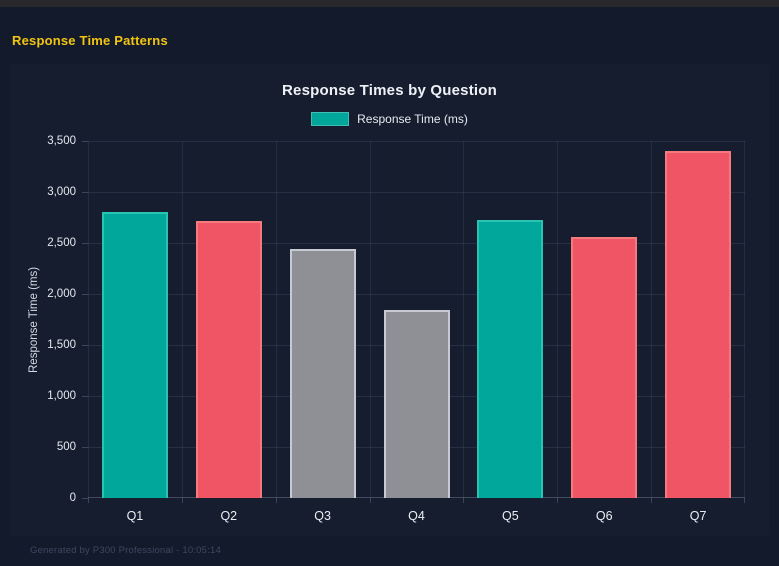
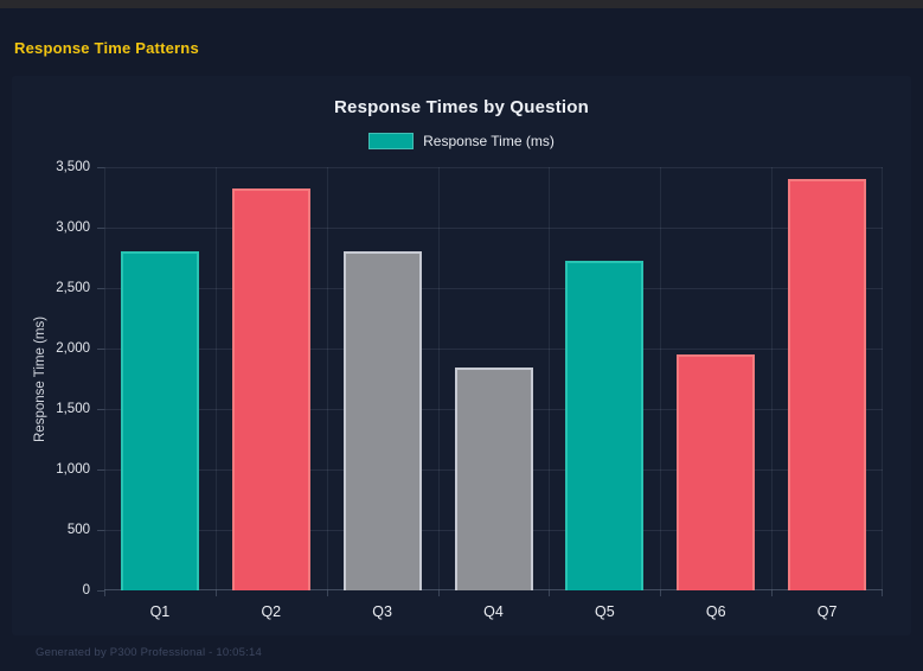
Q2: 2720 -> 3320
Q3: 2440 -> 2800
Q6: 2560 -> 1950
